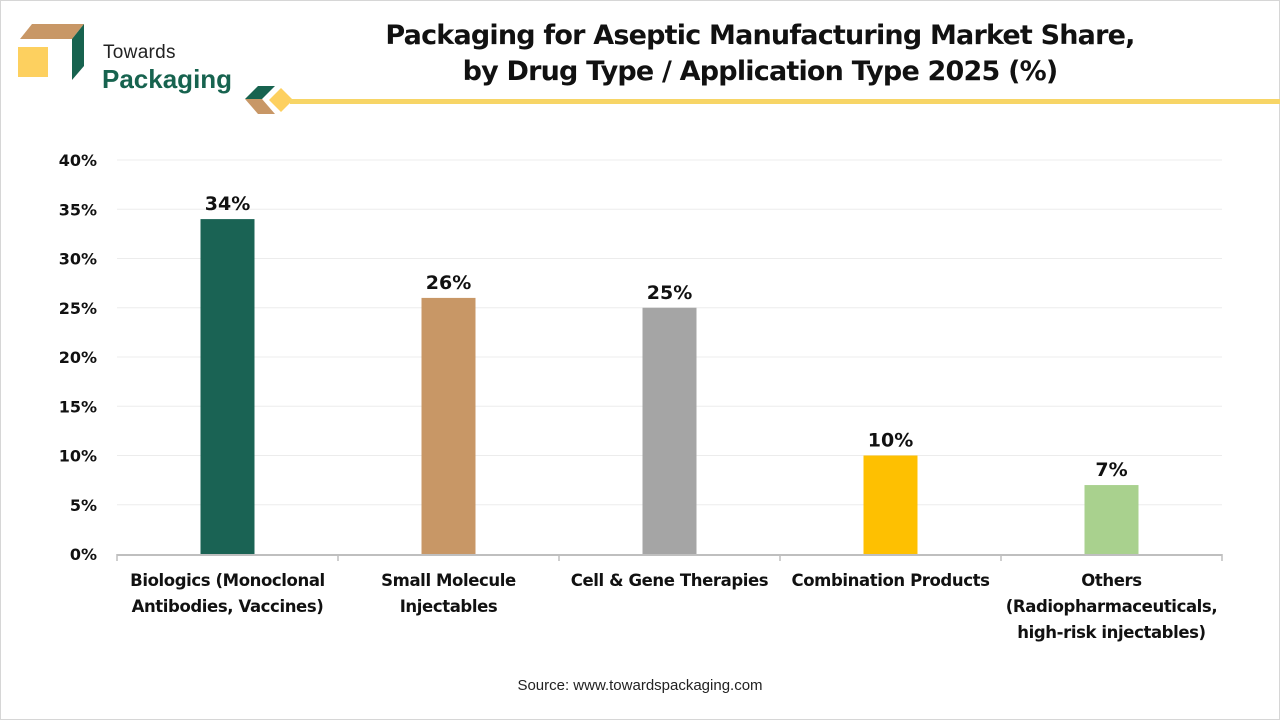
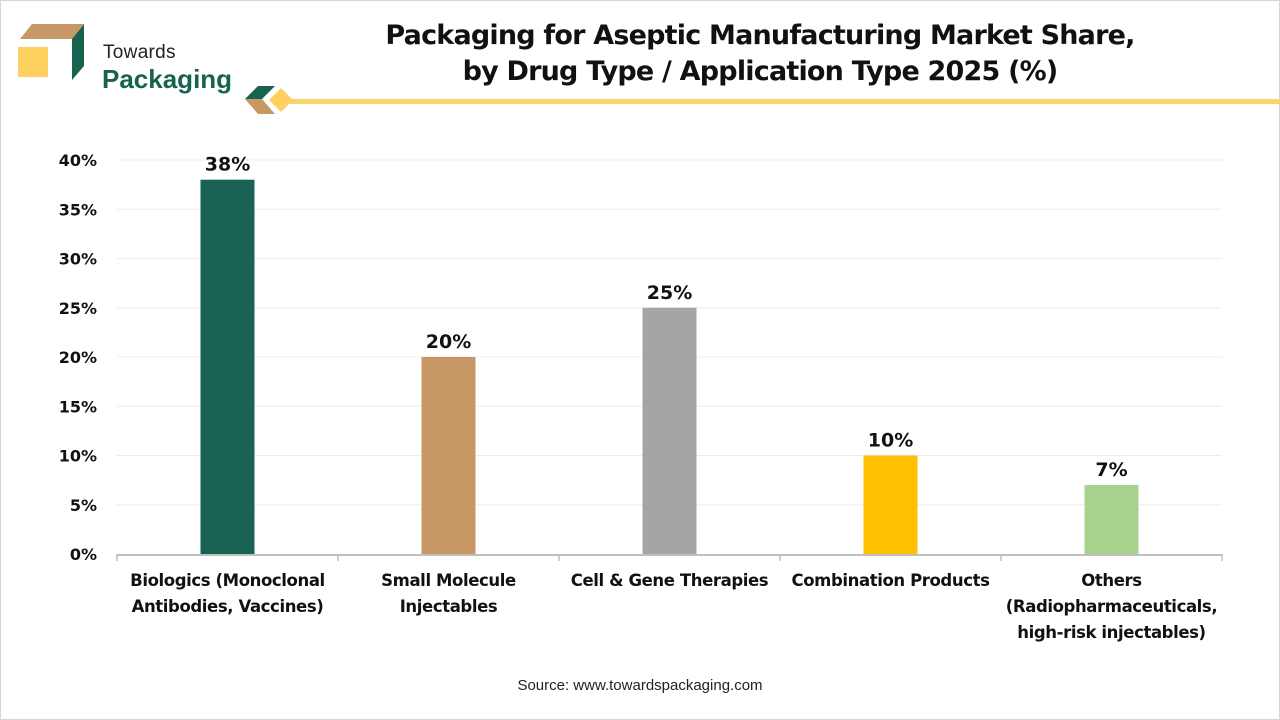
Biologics (Monoclonal Antibodies, Vaccines): 34% -> 38%
Small Molecule Injectables: 26% -> 20%
